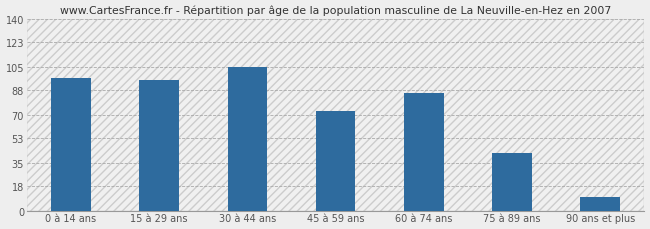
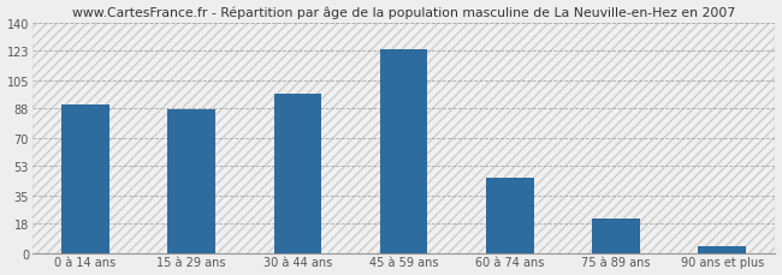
0 à 14 ans: 97 -> 90
15 à 29 ans: 95 -> 87
30 à 44 ans: 105 -> 97
45 à 59 ans: 73 -> 124
60 à 74 ans: 86 -> 46
75 à 89 ans: 42 -> 21
90 ans et plus: 10 -> 4
